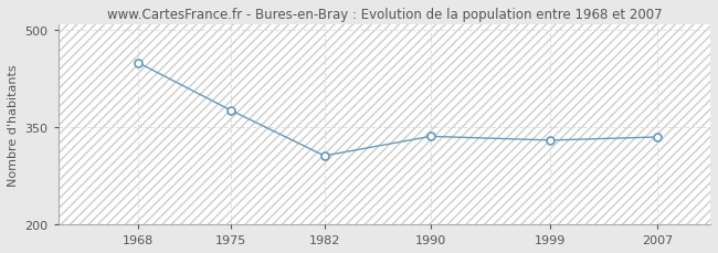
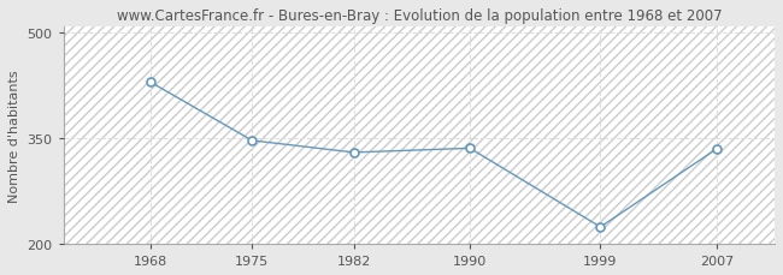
1968: 450 -> 430
1975: 376 -> 347
1982: 306 -> 330
1999: 330 -> 224
